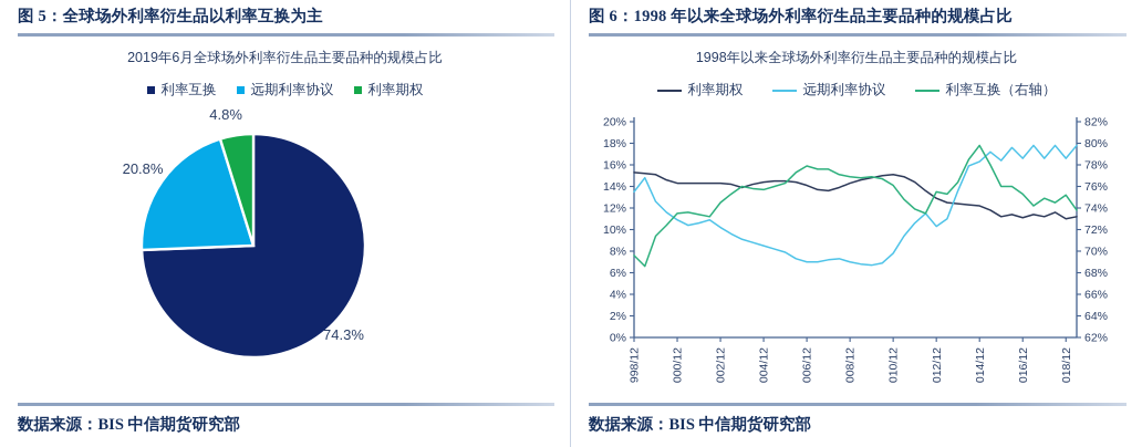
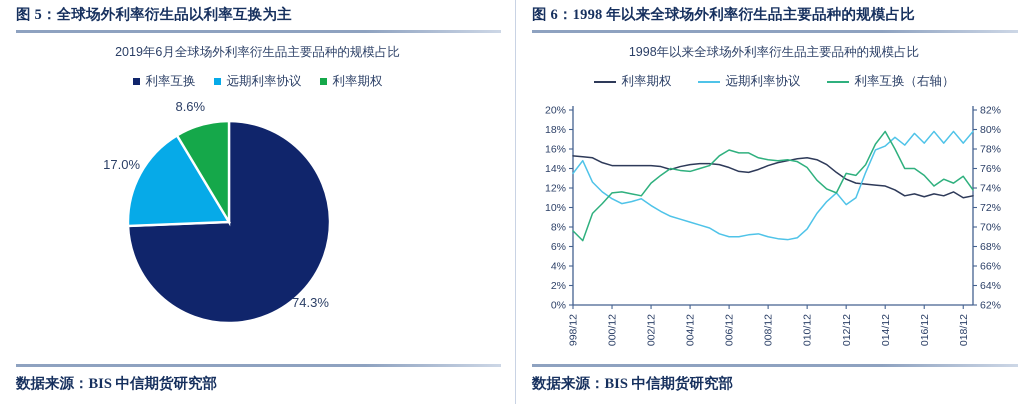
2019年6月全球场外利率衍生品主要品种的规模占比/远期利率协议: 20.8% -> 17.0%
2019年6月全球场外利率衍生品主要品种的规模占比/利率期权: 4.8% -> 8.6%
